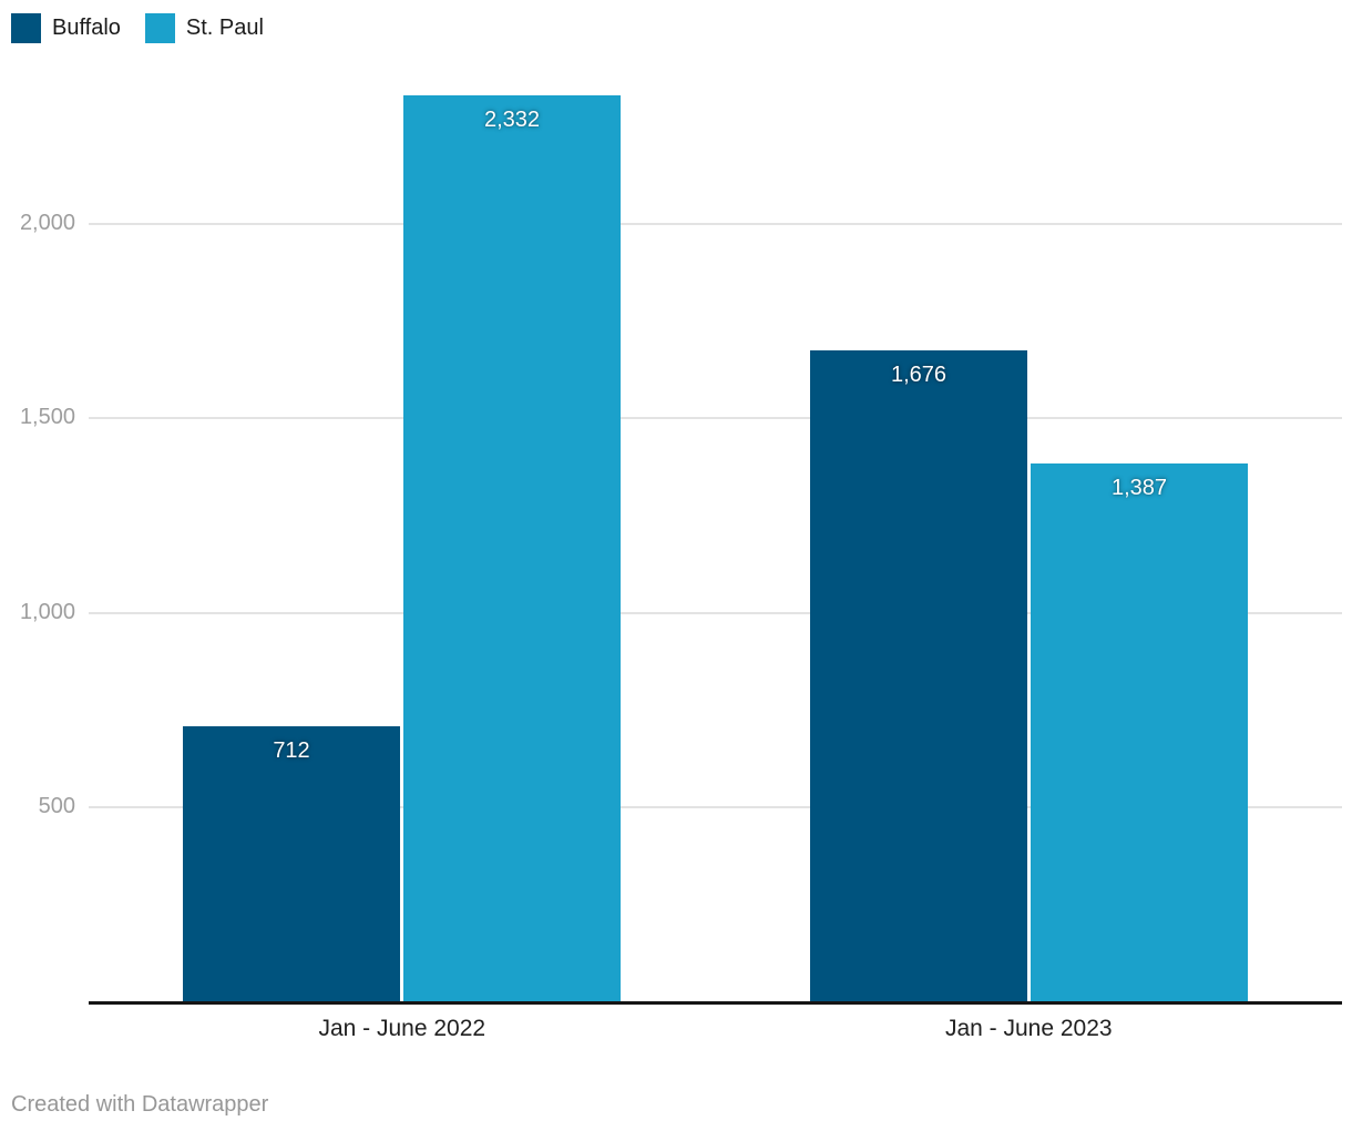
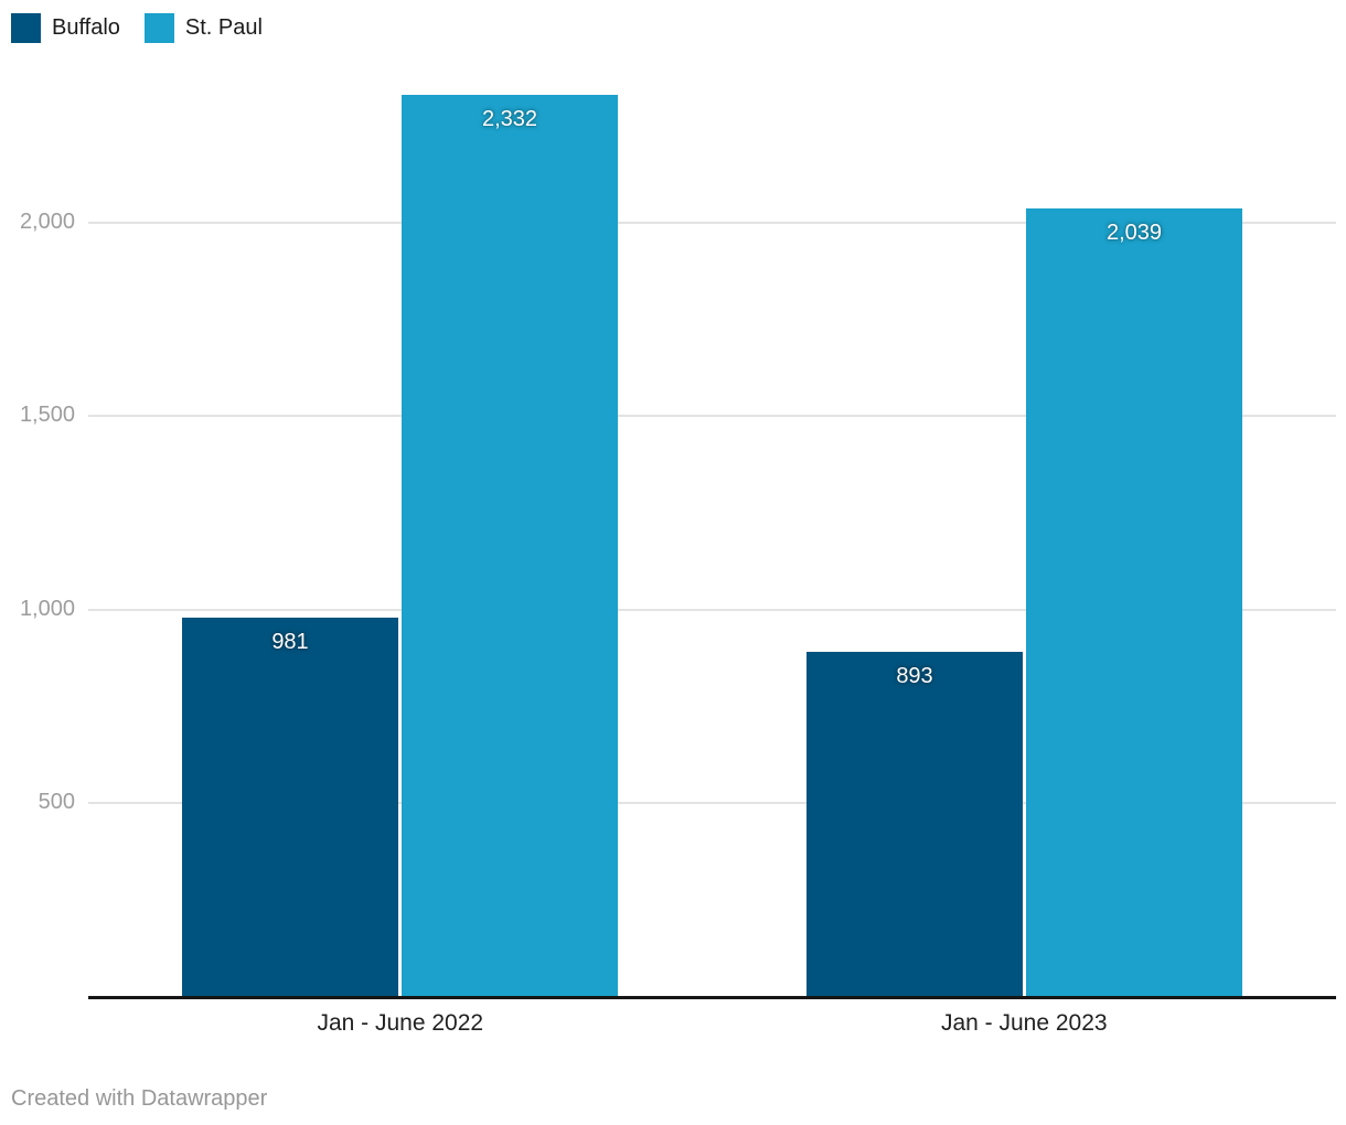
Buffalo/Jan - June 2022: 712 -> 981
Buffalo/Jan - June 2023: 1,676 -> 893
St. Paul/Jan - June 2023: 1,387 -> 2,039
